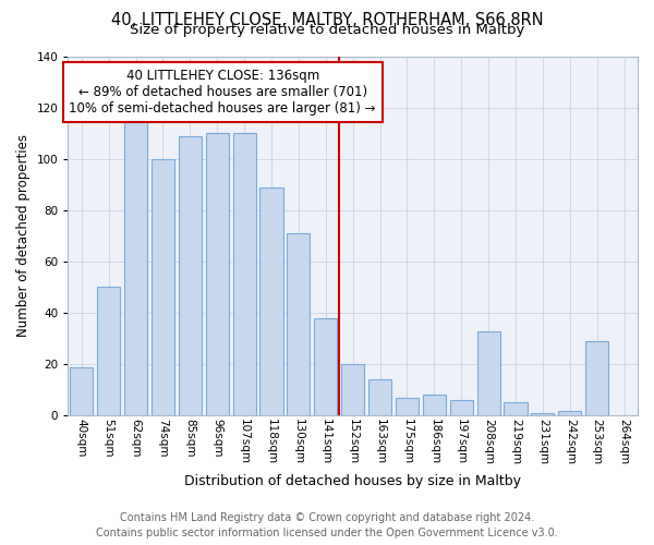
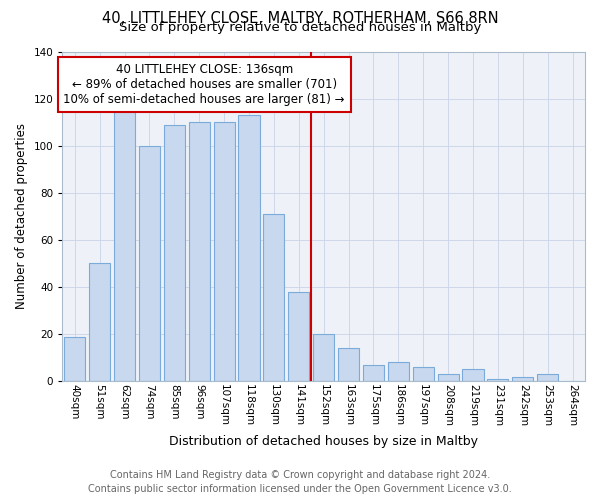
118sqm: 89 -> 113
208sqm: 33 -> 3
253sqm: 29 -> 3
